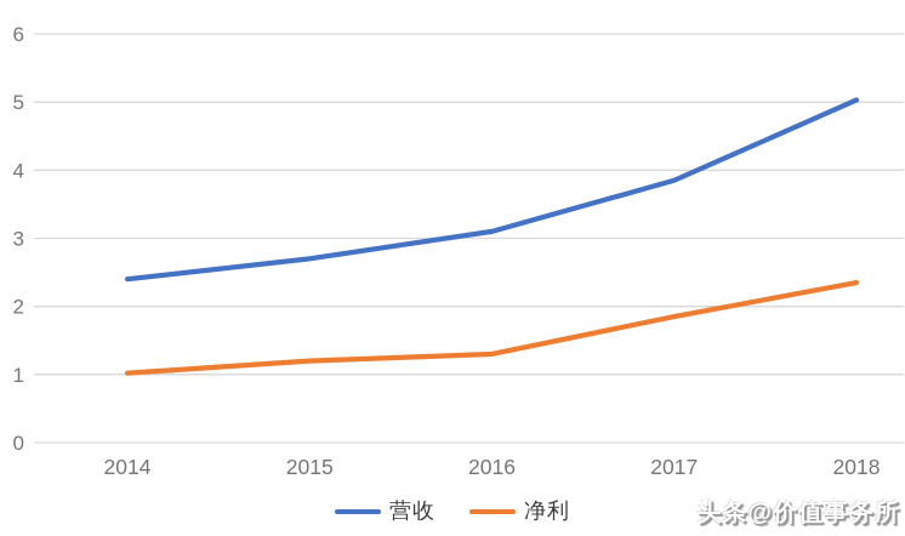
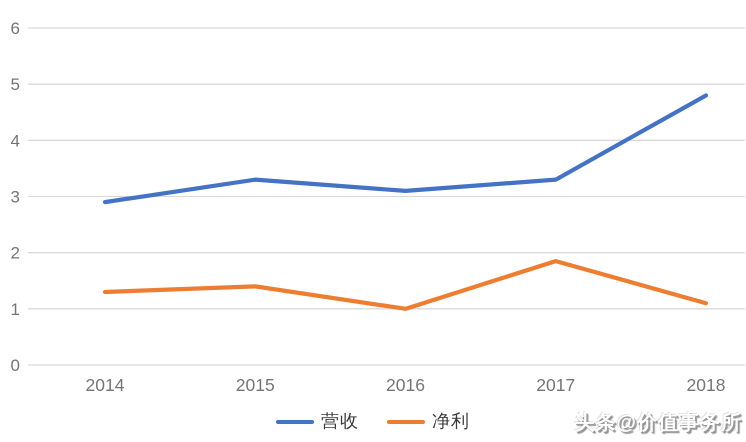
营收/2014: 2.4 -> 2.9
净利/2014: 1.0 -> 1.3
营收/2015: 2.7 -> 3.3
净利/2015: 1.2 -> 1.4
净利/2016: 1.3 -> 1.0
营收/2017: 3.9 -> 3.3
营收/2018: 5.0 -> 4.8
净利/2018: 2.4 -> 1.1
